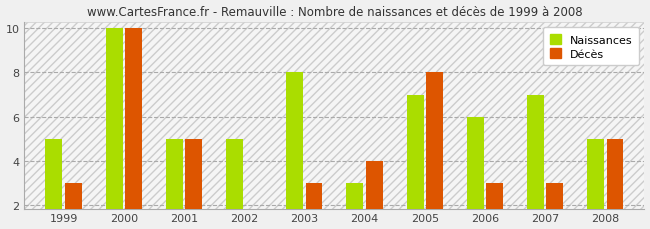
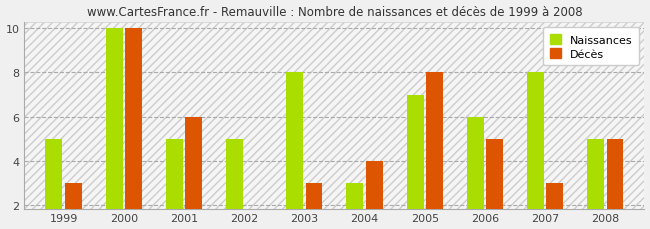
Décès/2001: 5 -> 6
Décès/2006: 3 -> 5
Naissances/2007: 7 -> 8
